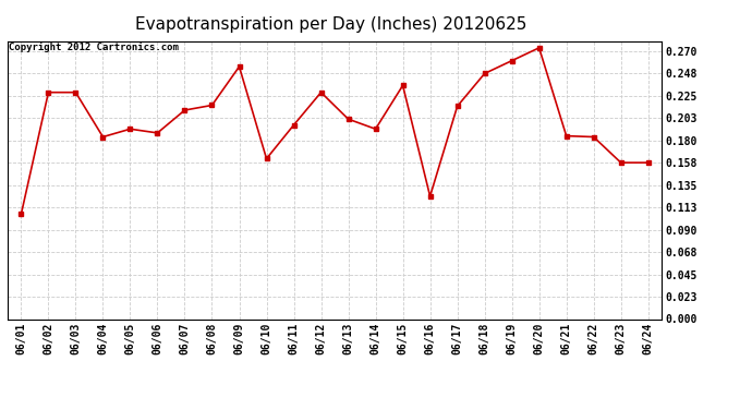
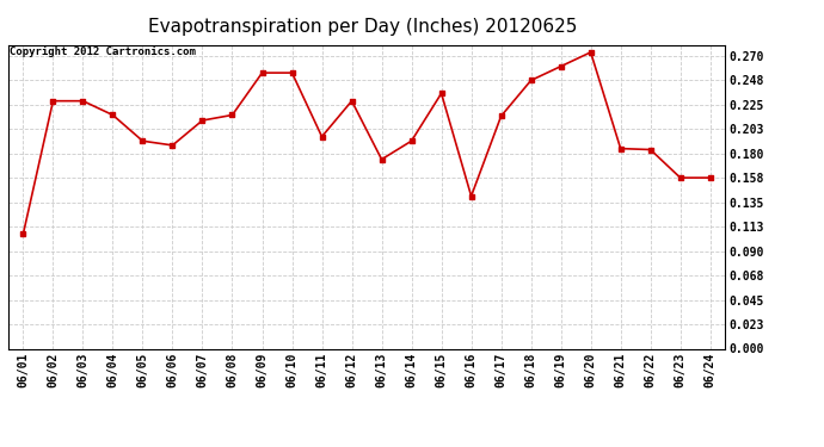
06/04: 0.184 -> 0.216
06/10: 0.162 -> 0.255
06/13: 0.202 -> 0.175
06/16: 0.124 -> 0.141
